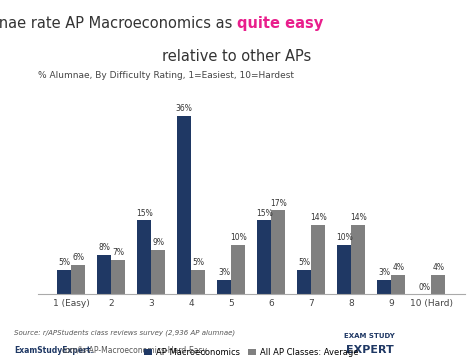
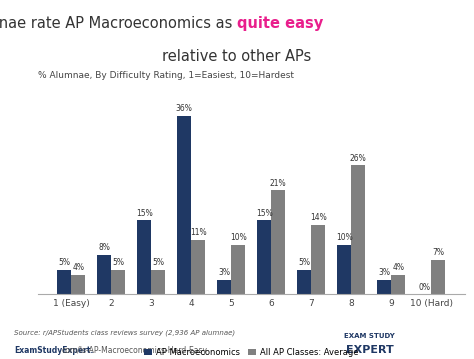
All AP Classes: Average/1 (Easy): 6% -> 4%
All AP Classes: Average/2: 7% -> 5%
All AP Classes: Average/3: 9% -> 5%
All AP Classes: Average/4: 5% -> 11%
All AP Classes: Average/6: 17% -> 21%
All AP Classes: Average/8: 14% -> 26%
All AP Classes: Average/10 (Hard): 4% -> 7%
